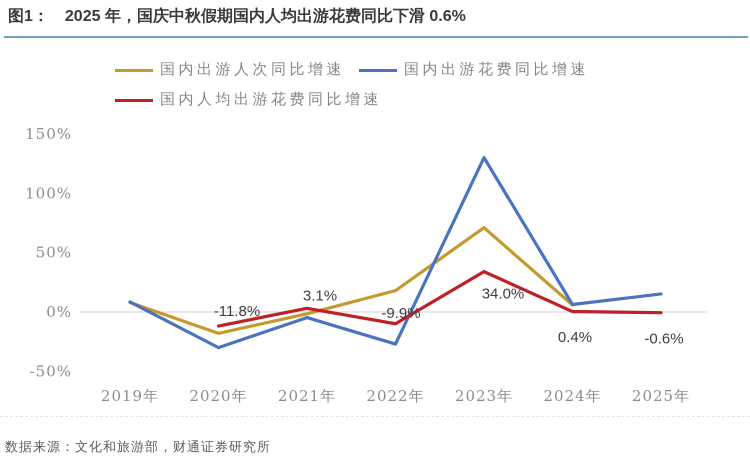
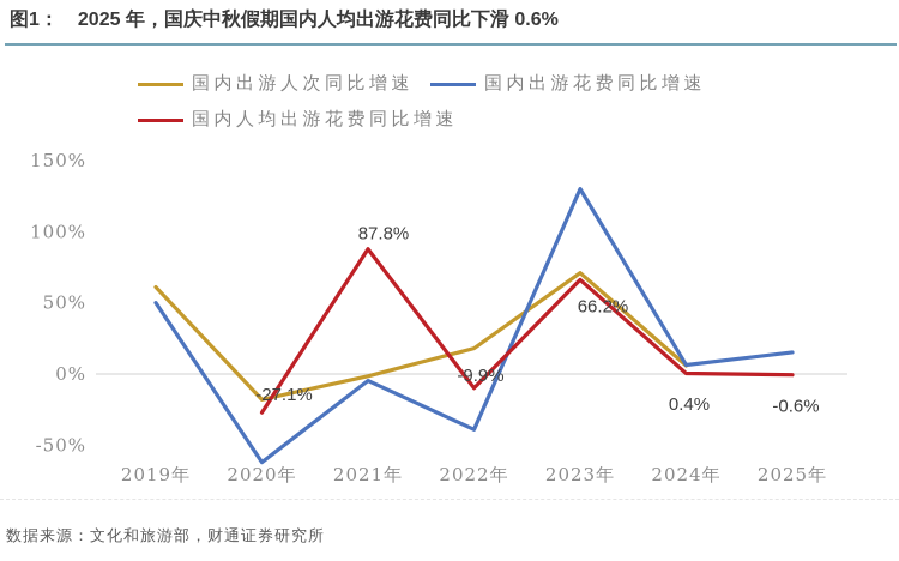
国内出游人次同比增速/2019年: 8% -> 61%
国内出游花费同比增速/2019年: 8% -> 50%
国内出游花费同比增速/2020年: -30% -> -62%
国内人均出游花费同比增速/2020年: -11.8% -> -27.1%
国内人均出游花费同比增速/2021年: 3.1% -> 87.8%
国内出游花费同比增速/2022年: -27% -> -39%
国内人均出游花费同比增速/2023年: 34.0% -> 66.2%
